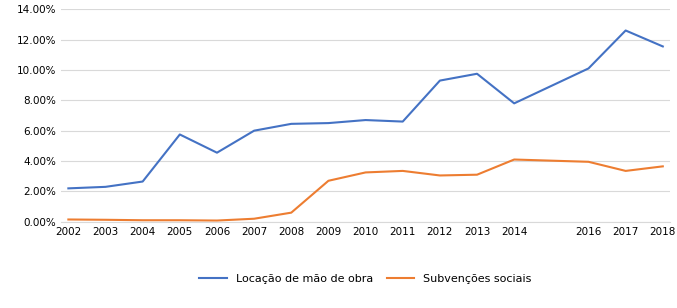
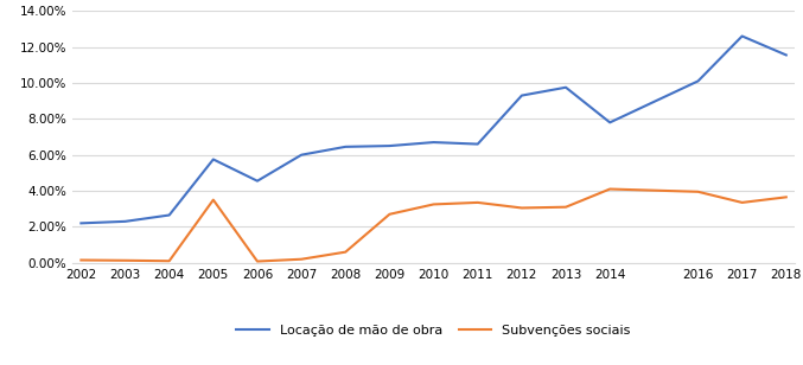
Subvenções sociais/2005: 0.1% -> 3.5%
